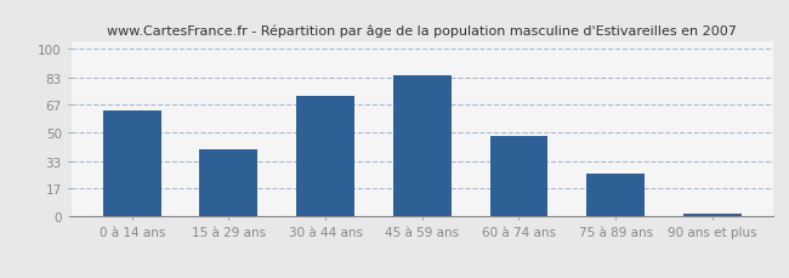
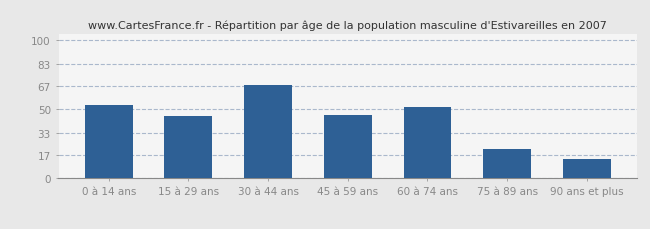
0 à 14 ans: 63 -> 53
15 à 29 ans: 40 -> 45
30 à 44 ans: 72 -> 68
45 à 59 ans: 84 -> 46
60 à 74 ans: 48 -> 52
75 à 89 ans: 26 -> 21
90 ans et plus: 2 -> 14
